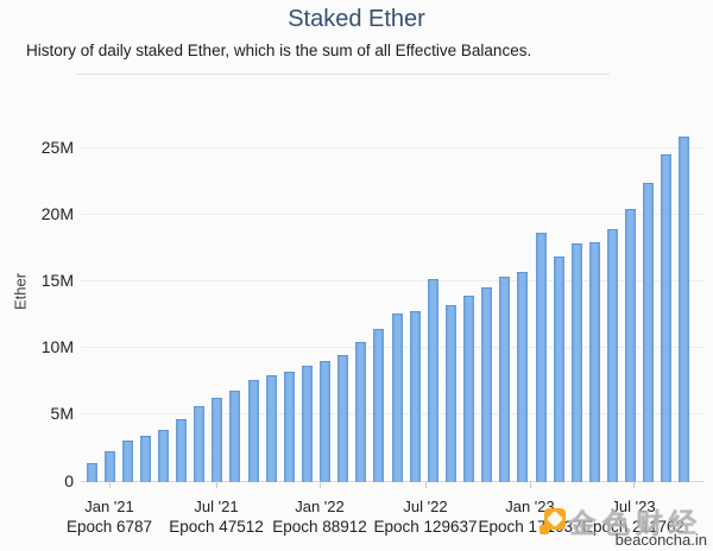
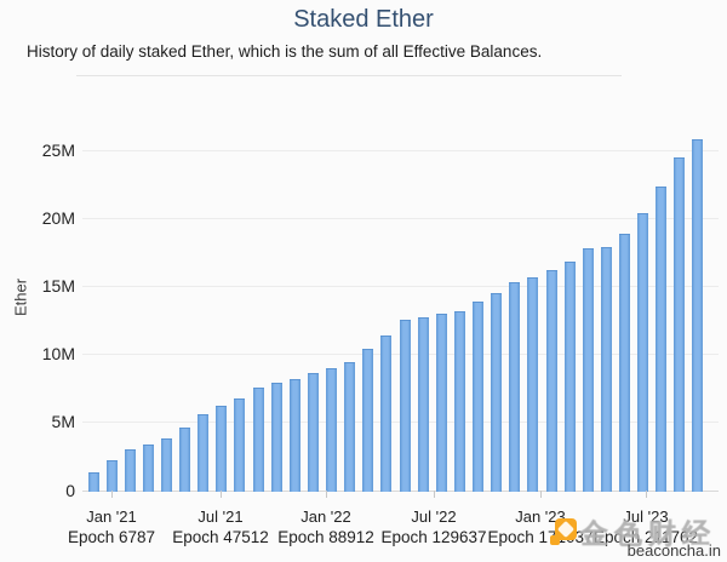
Jul '22: 15.1M -> 13.0M
Jan '23: 18.6M -> 16.2M
